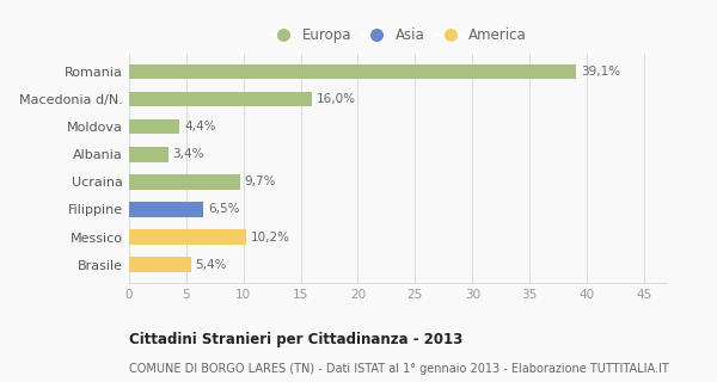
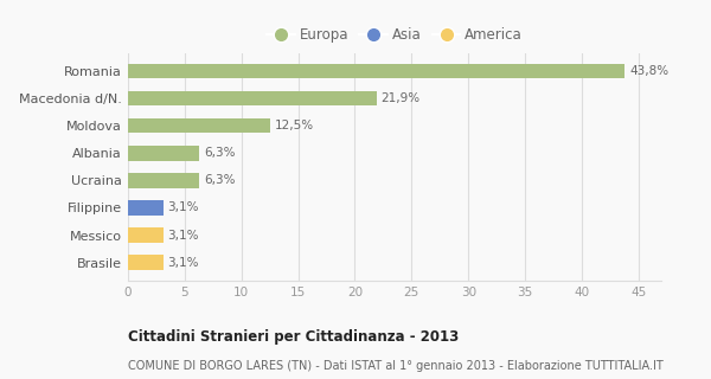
Romania: 39,1% -> 43,8%
Macedonia d/N.: 16,0% -> 21,9%
Moldova: 4,4% -> 12,5%
Albania: 3,4% -> 6,3%
Ucraina: 9,7% -> 6,3%
Filippine: 6,5% -> 3,1%
Messico: 10,2% -> 3,1%
Brasile: 5,4% -> 3,1%
